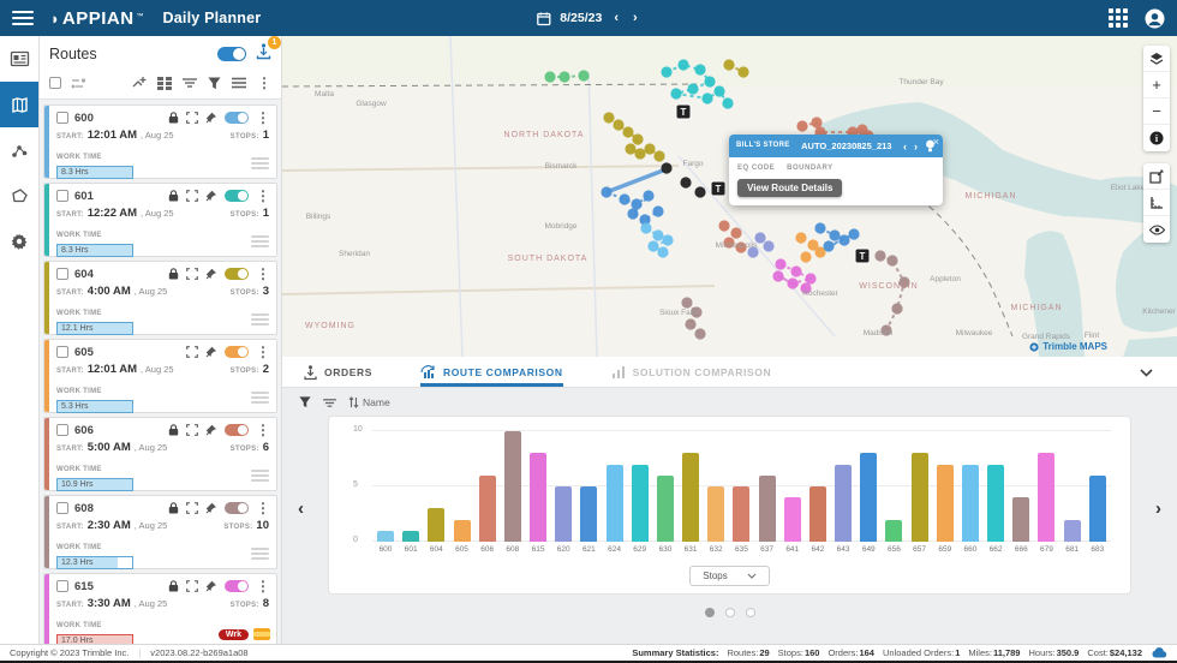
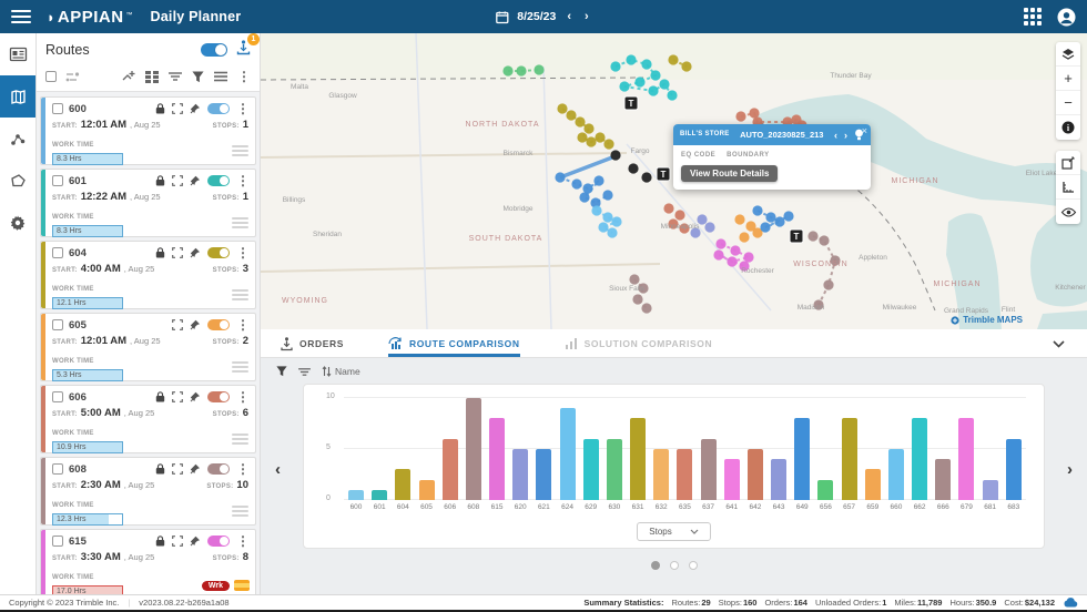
624: 7 -> 9
629: 7 -> 6
643: 7 -> 4
659: 7 -> 3
660: 7 -> 5
662: 7 -> 8
